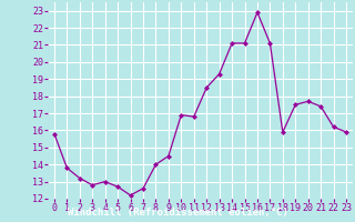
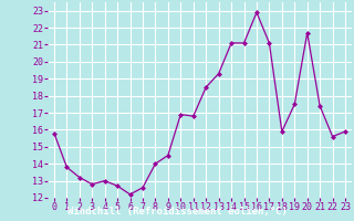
20: 17.7 -> 21.7
22: 16.2 -> 15.6
